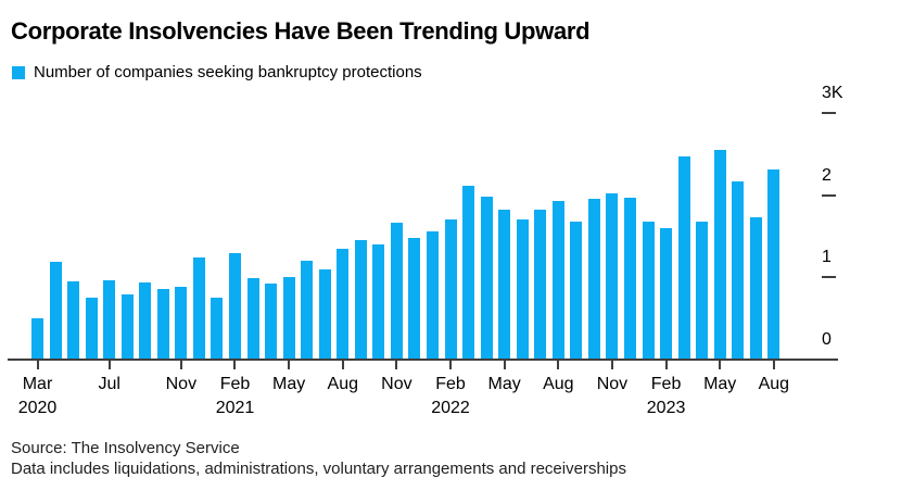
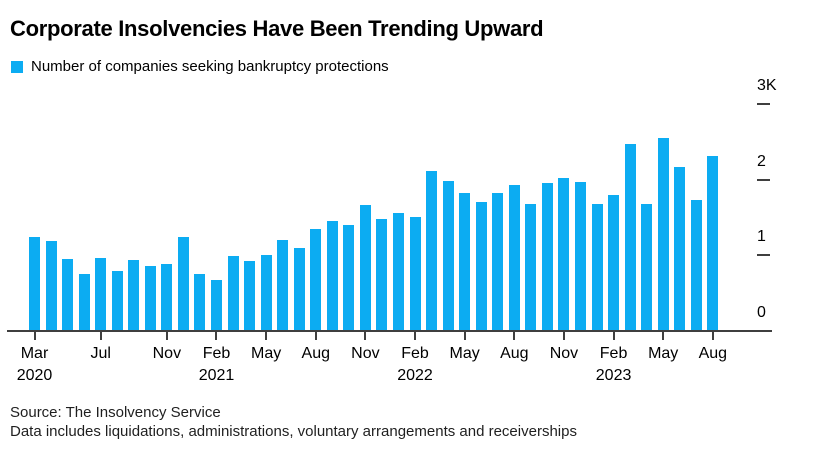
Mar 2020: 0.5K -> 1.2K
Feb 2021: 1.3K -> 0.7K
Feb 2022: 1.7K -> 1.5K
Feb 2023: 1.6K -> 1.8K
